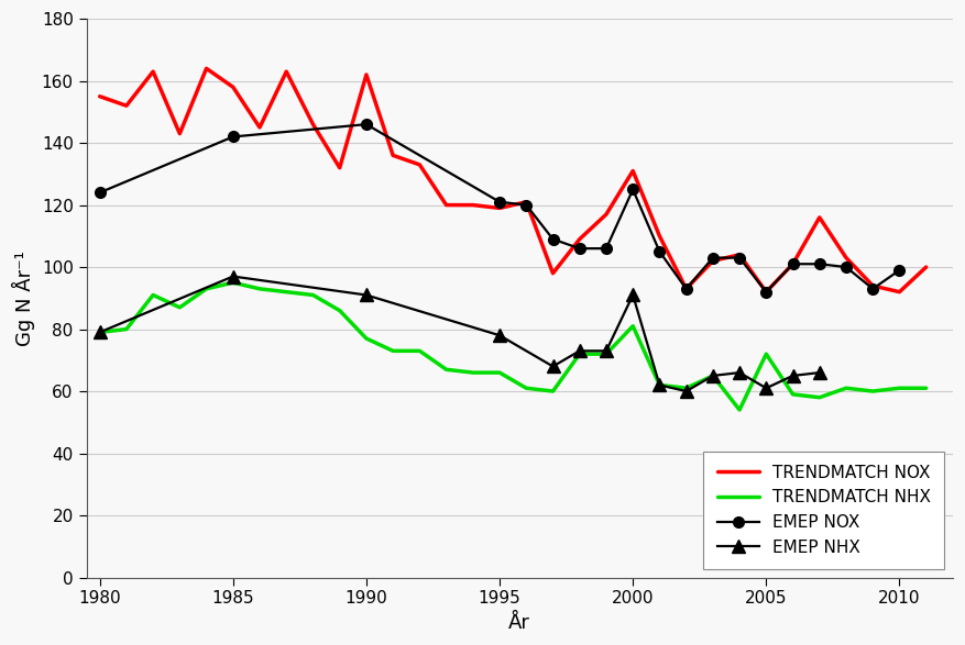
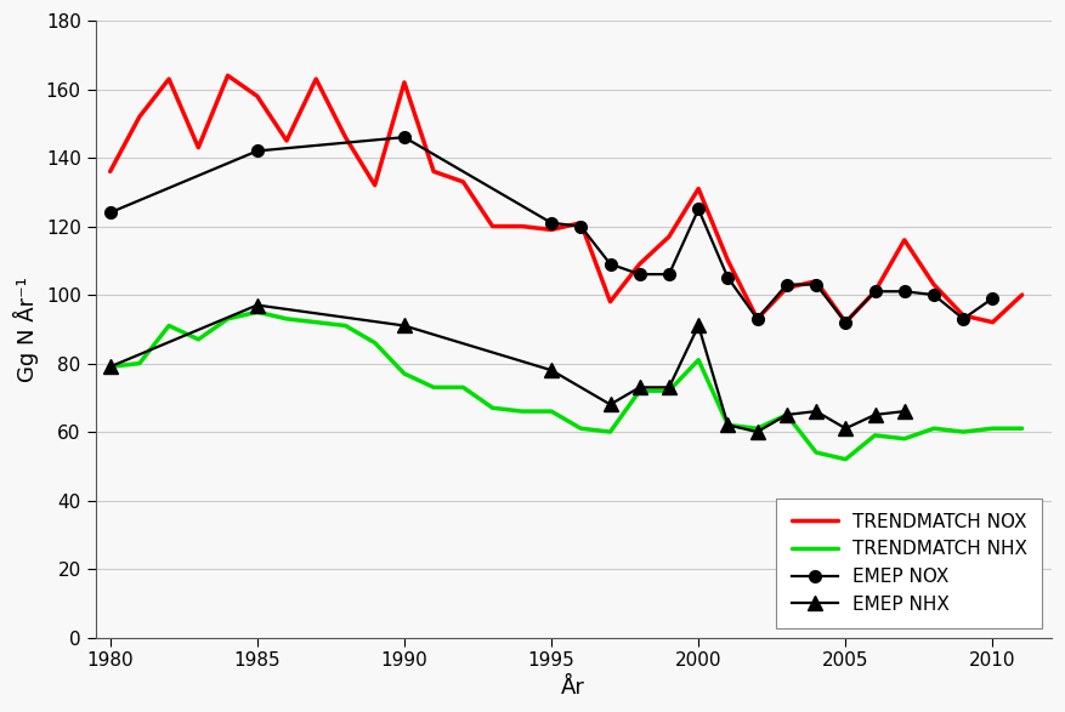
TRENDMATCH NOX/1980: 155 -> 136
TRENDMATCH NHX/2005: 72 -> 52
